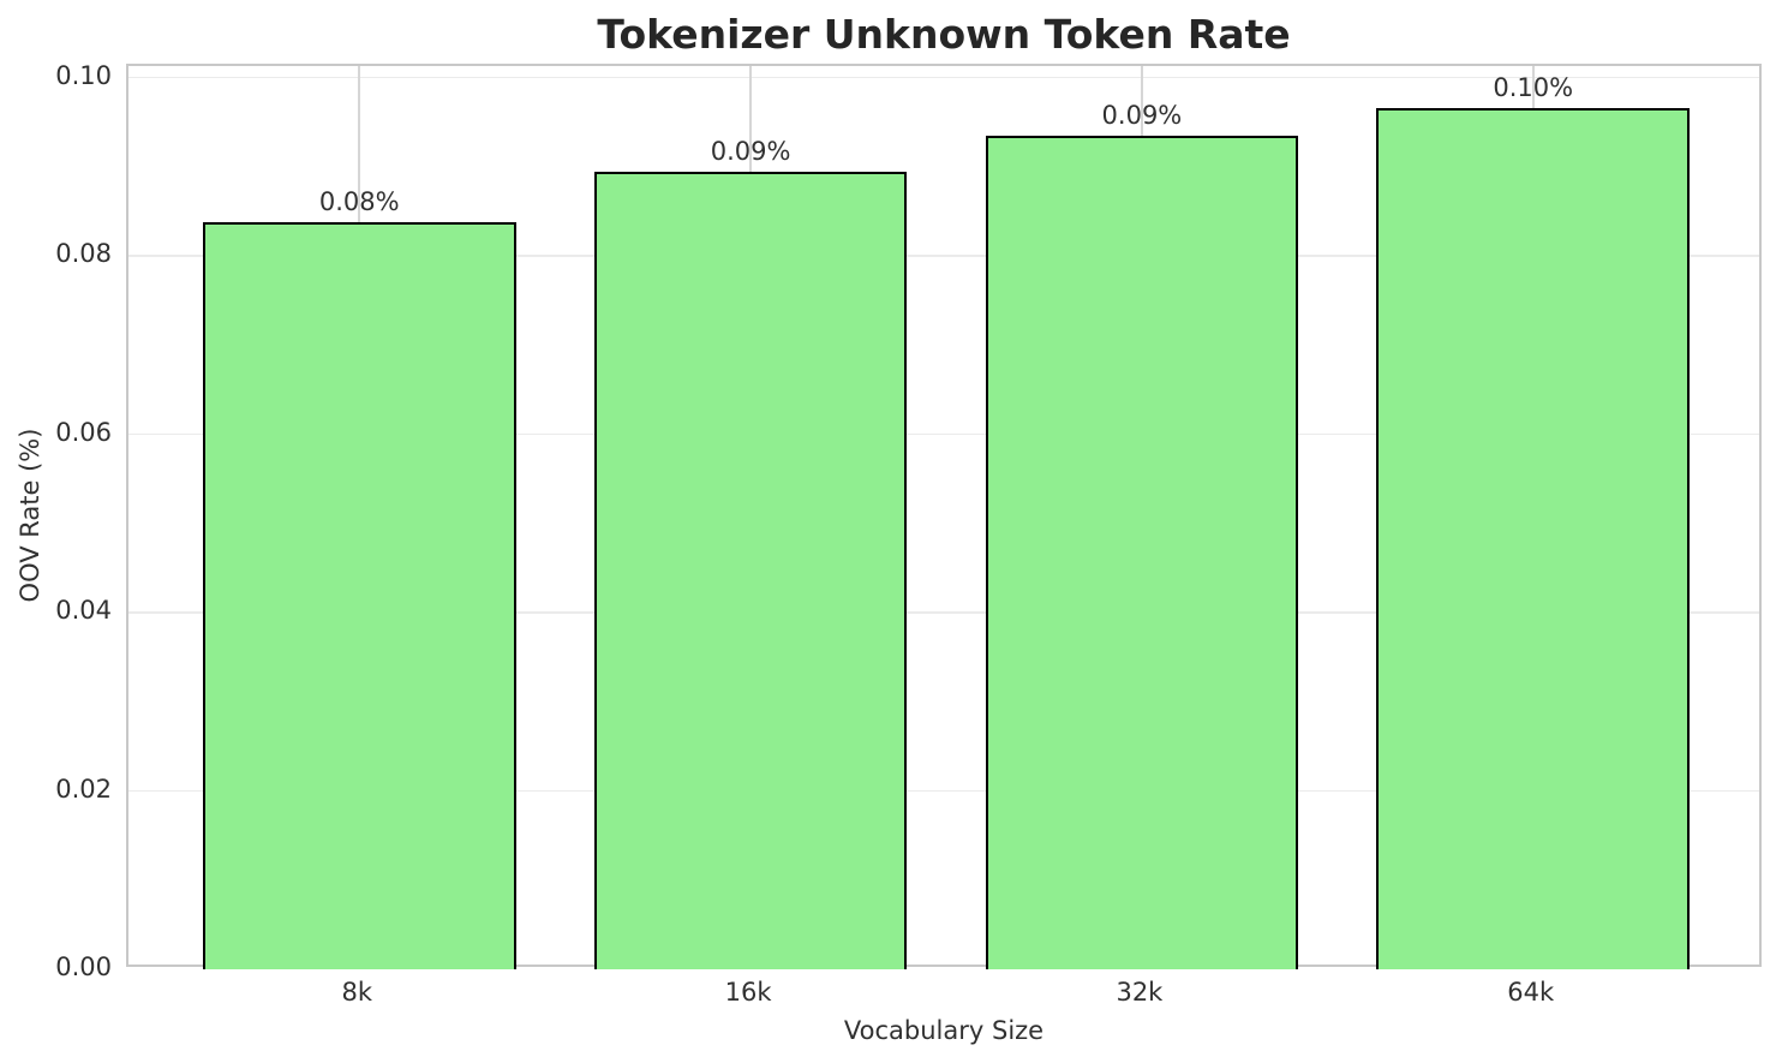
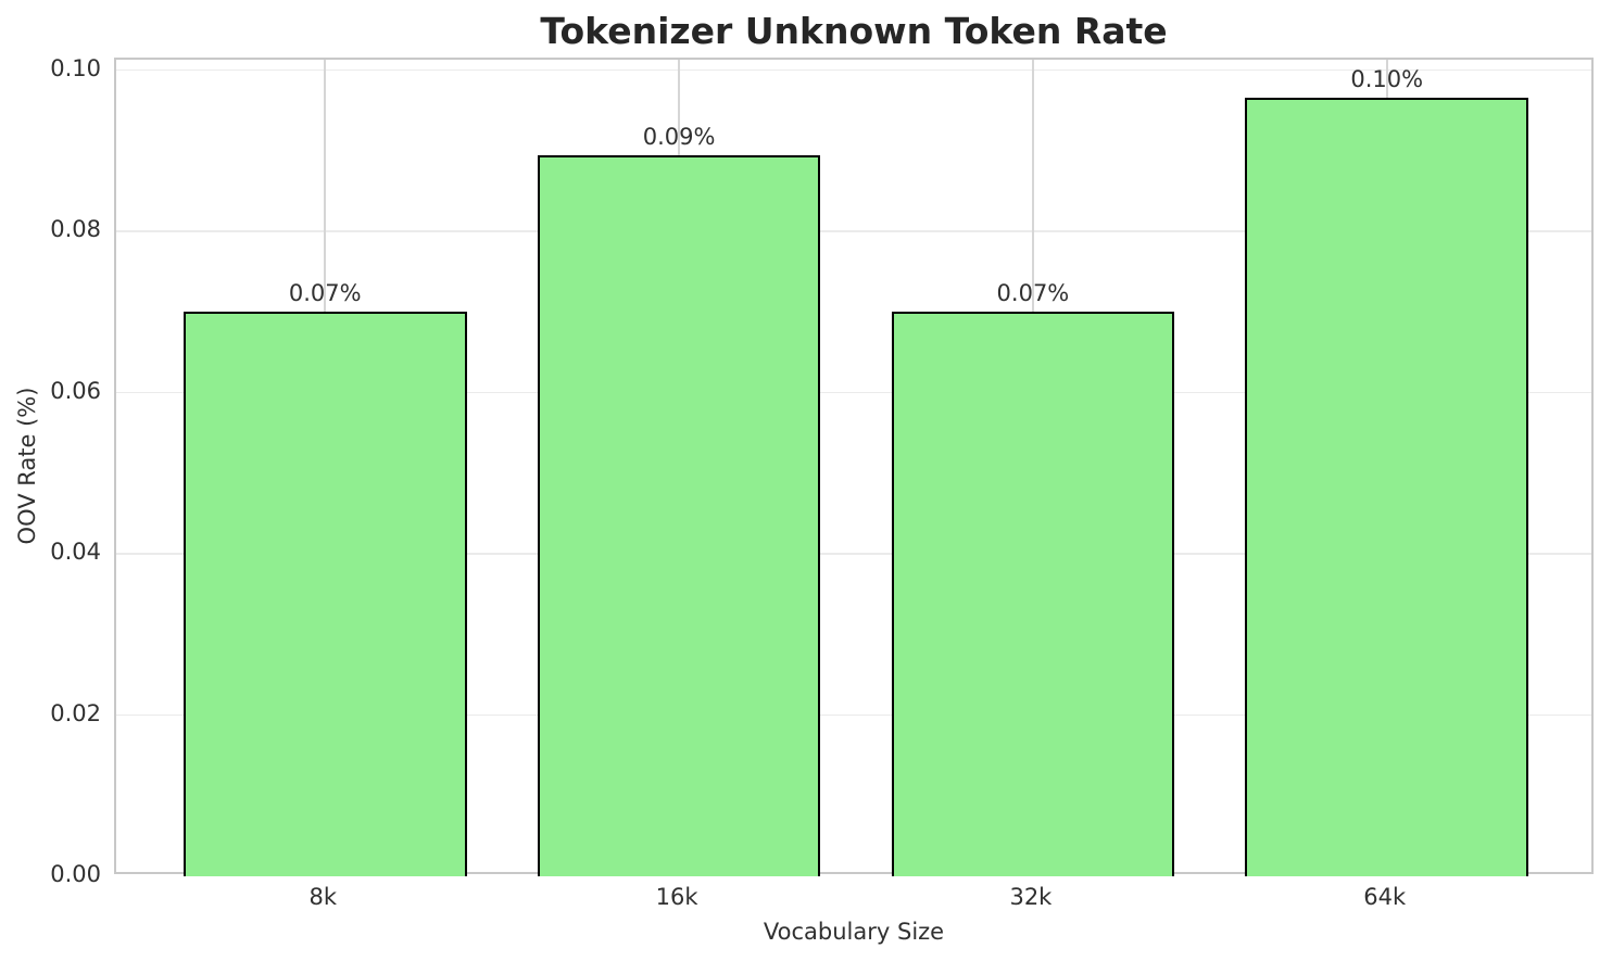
8k: 0.08% -> 0.07%
32k: 0.09% -> 0.07%
